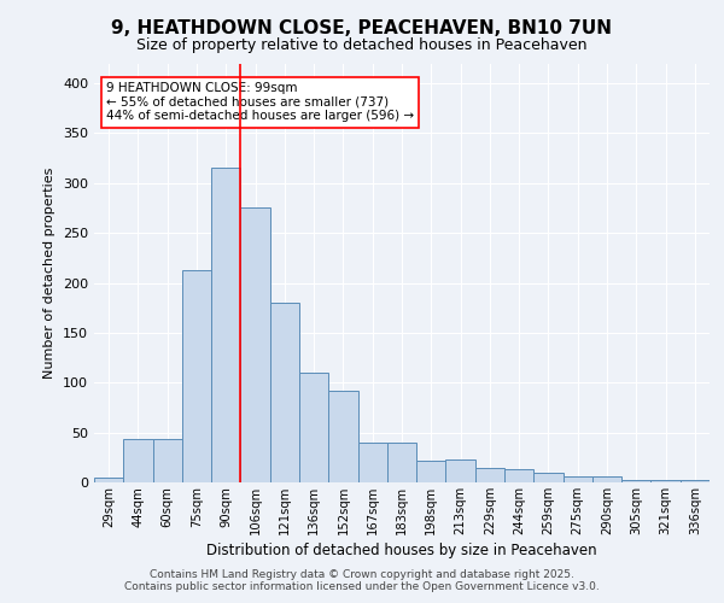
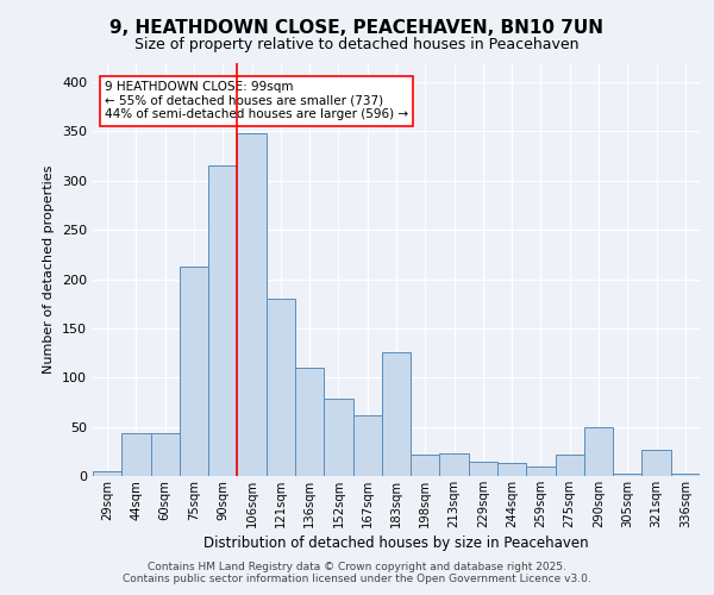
106sqm: 275 -> 348
152sqm: 92 -> 78
167sqm: 40 -> 62
183sqm: 40 -> 126
275sqm: 6 -> 22
290sqm: 6 -> 50
321sqm: 2 -> 26
